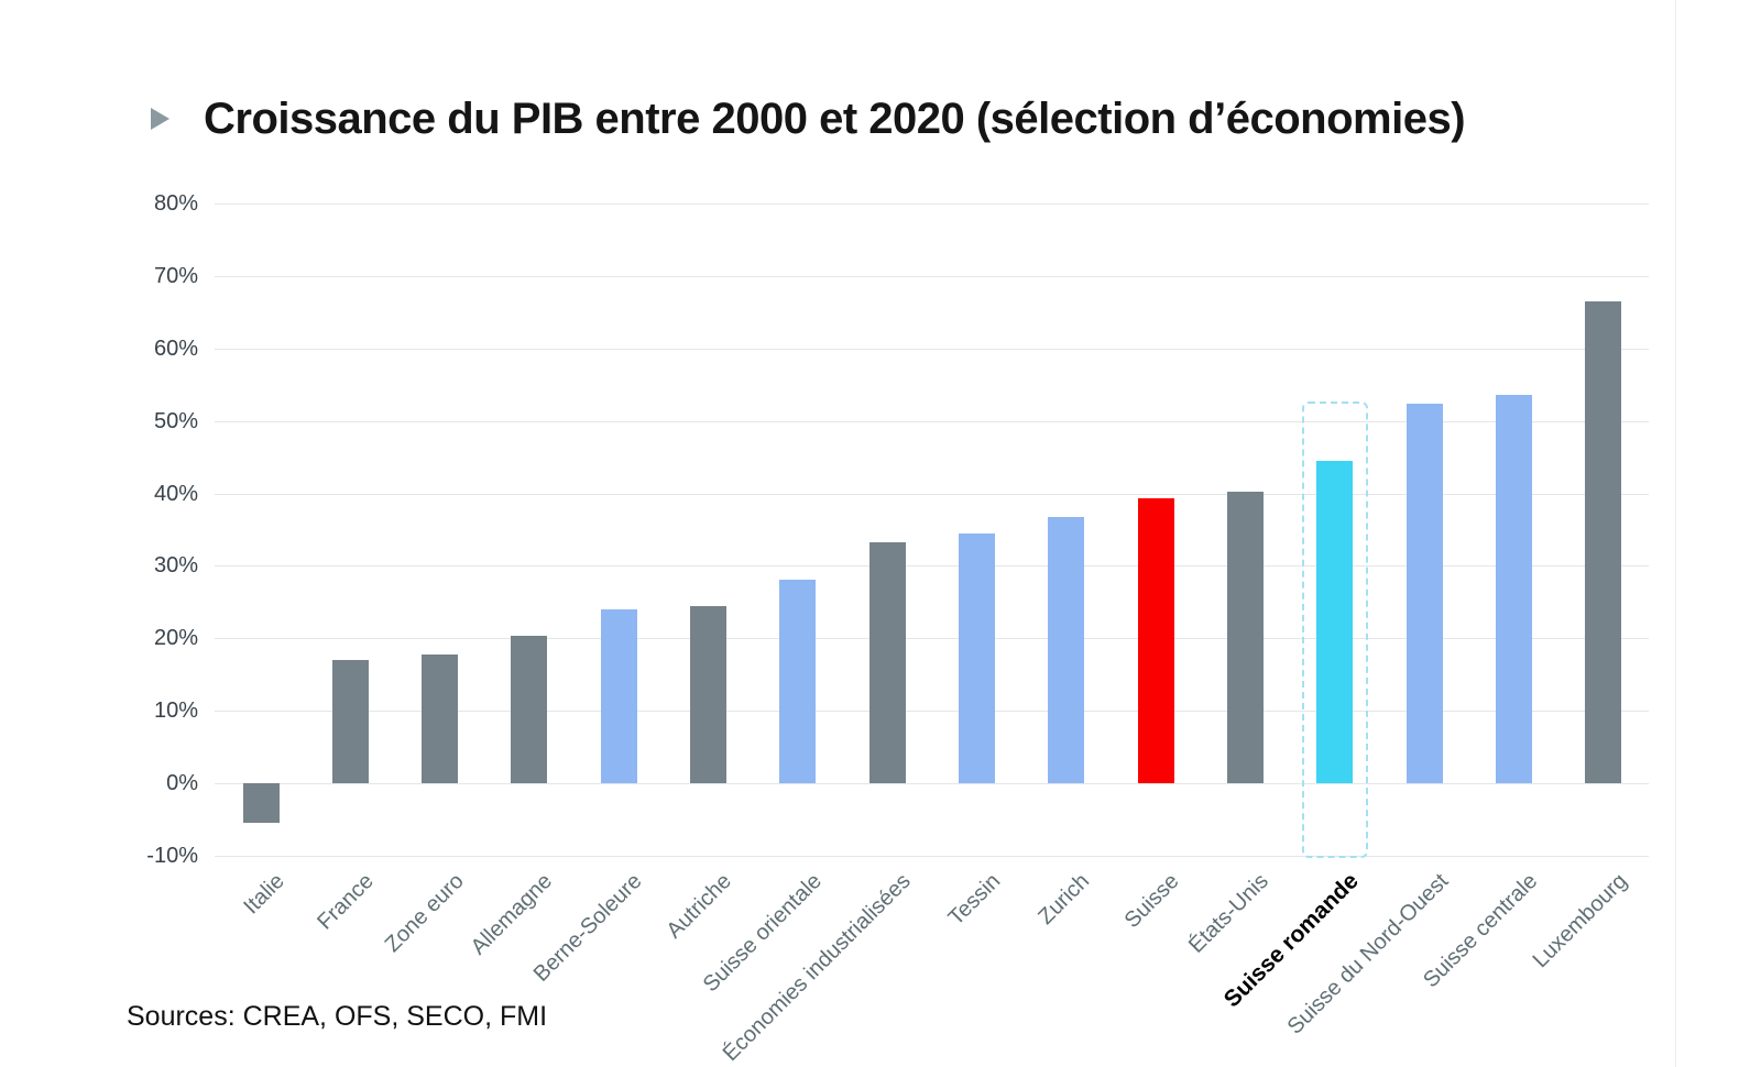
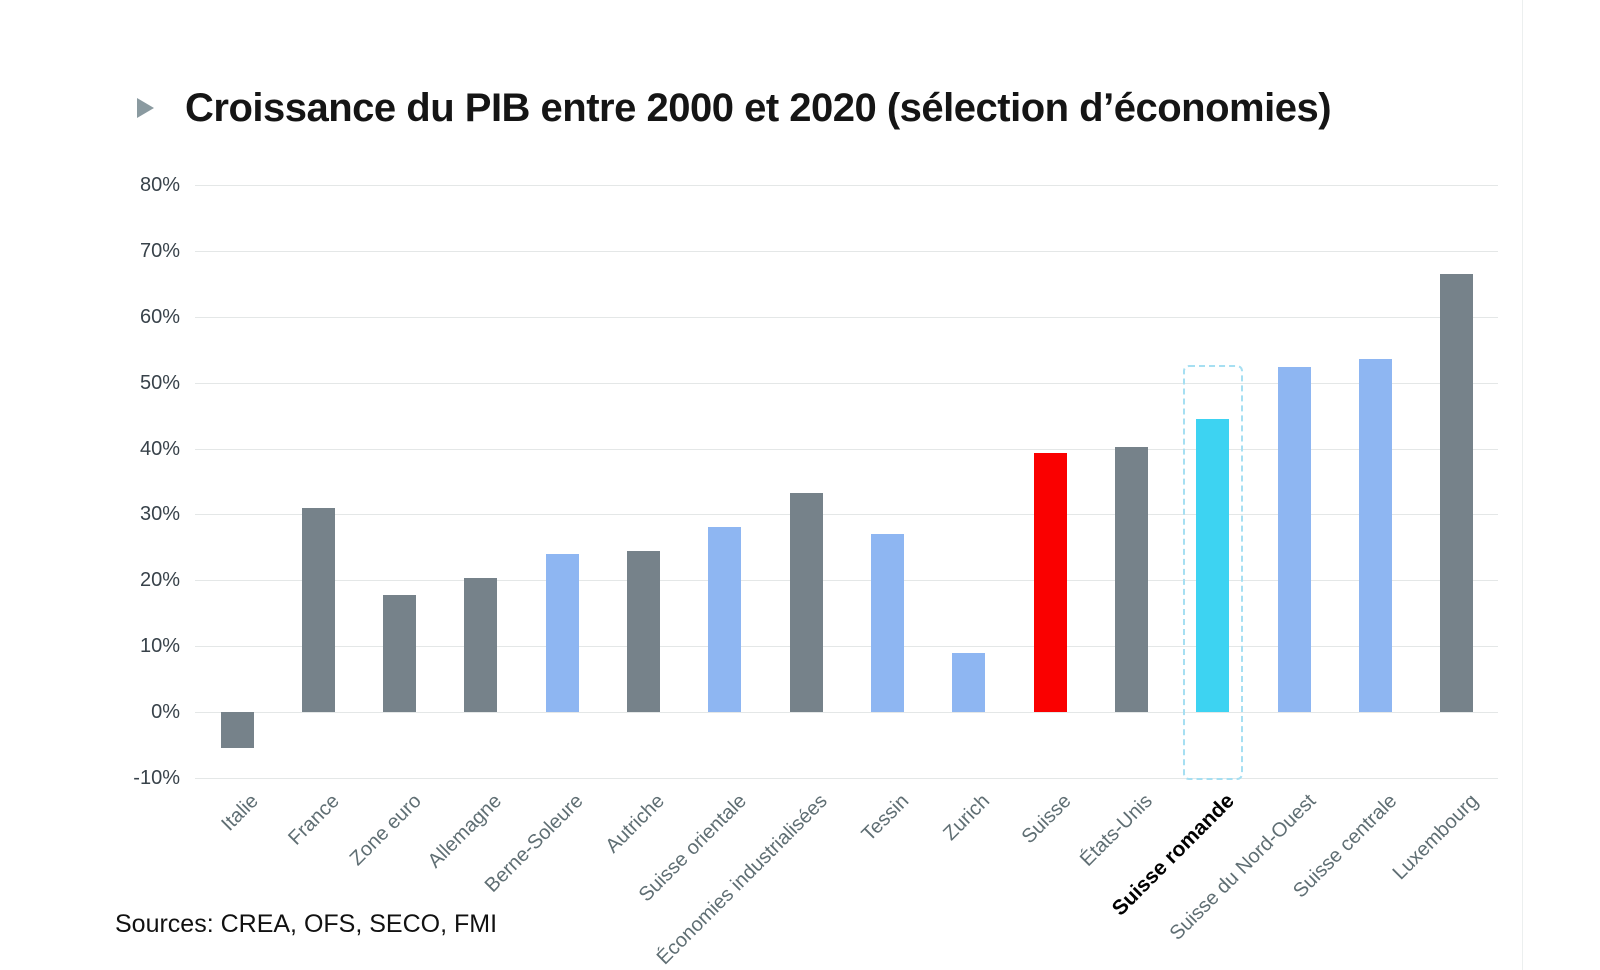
France: 17% -> 31%
Tessin: 34% -> 27%
Zurich: 37% -> 9%
